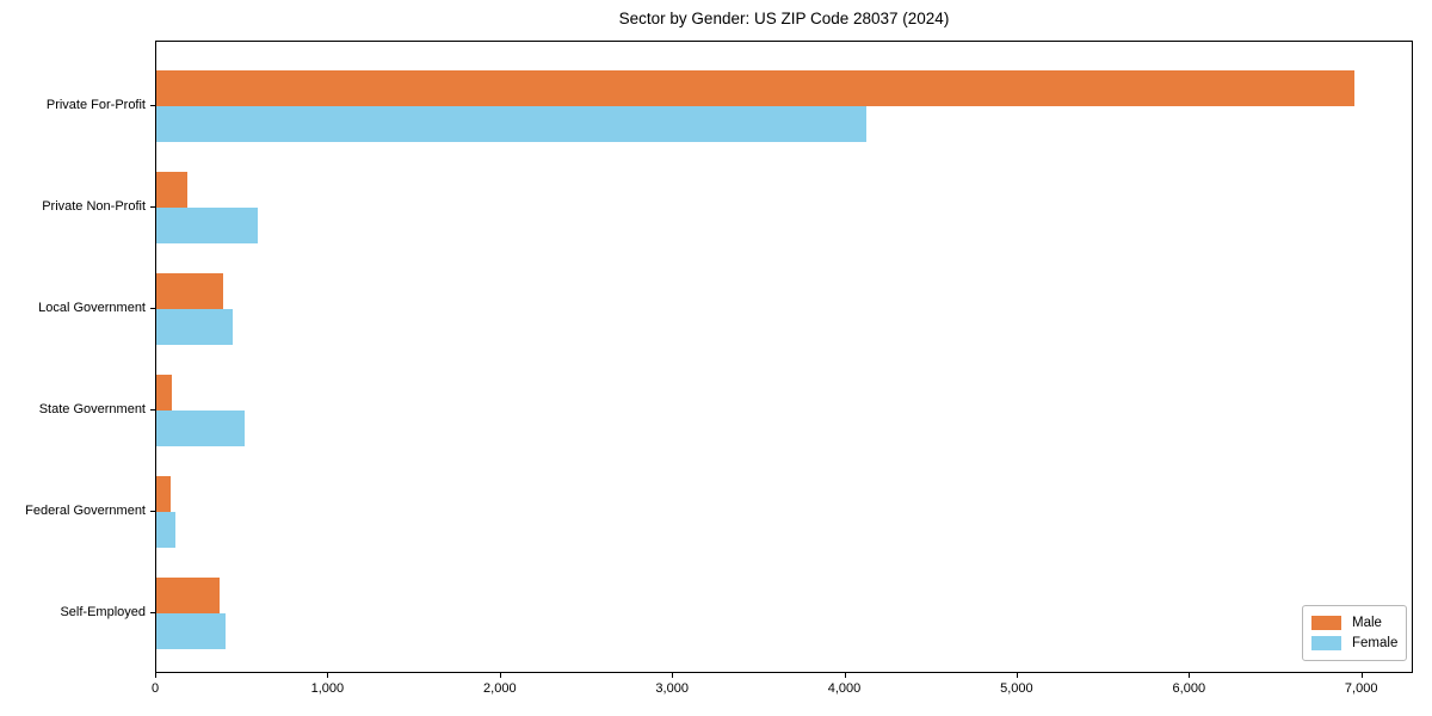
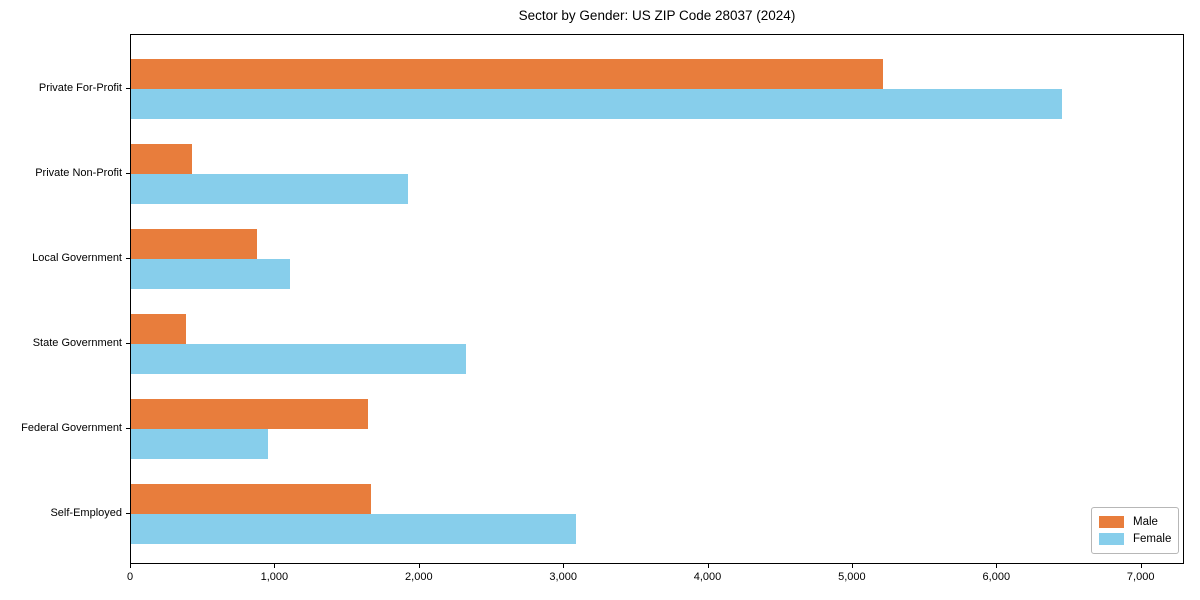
Male/Private For-Profit: 6950 -> 5210
Female/Private For-Profit: 4120 -> 6450
Male/Private Non-Profit: 180 -> 420
Female/Private Non-Profit: 590 -> 1920
Male/Local Government: 390 -> 870
Female/Local Government: 440 -> 1100
Male/State Government: 90 -> 380
Female/State Government: 510 -> 2320
Male/Federal Government: 80 -> 1640
Female/Federal Government: 110 -> 950
Male/Self-Employed: 370 -> 1660
Female/Self-Employed: 400 -> 3080
